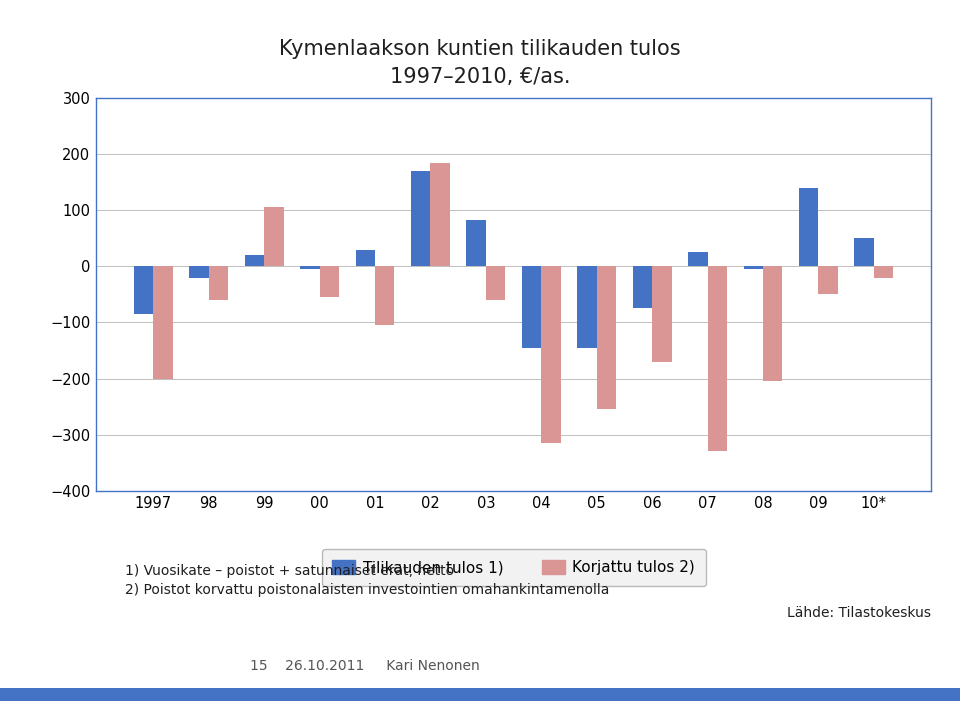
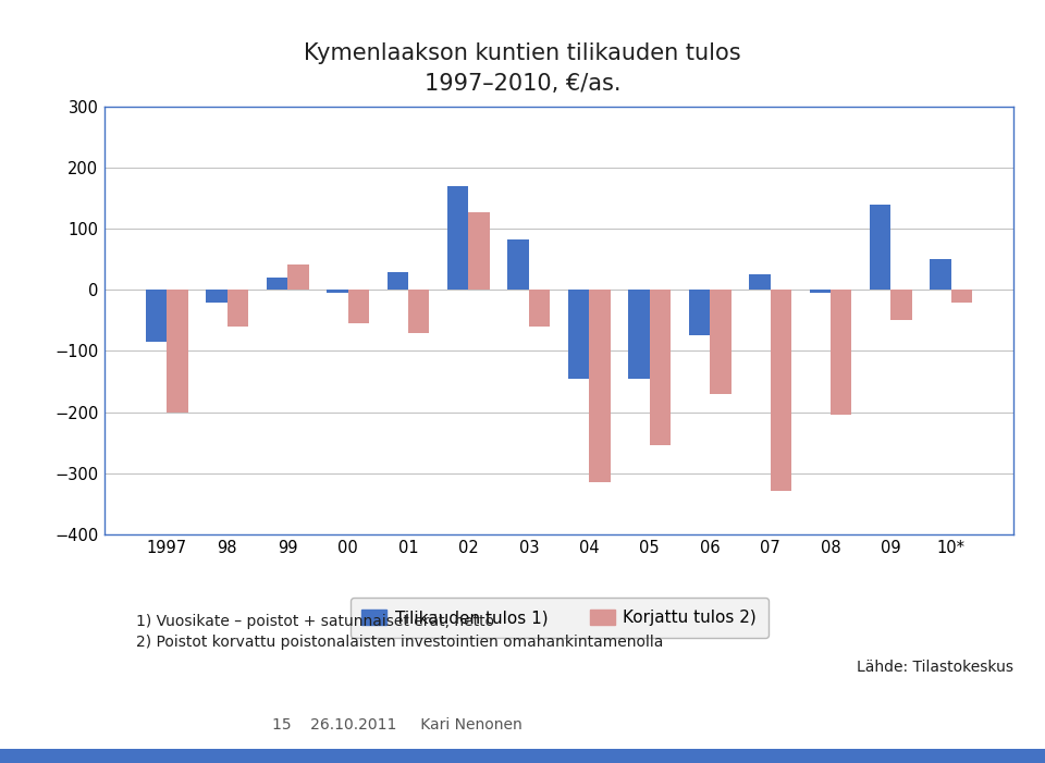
Korjattu tulos 2)/99: 106 -> 42
Korjattu tulos 2)/01: -104 -> -70
Korjattu tulos 2)/02: 184 -> 127
